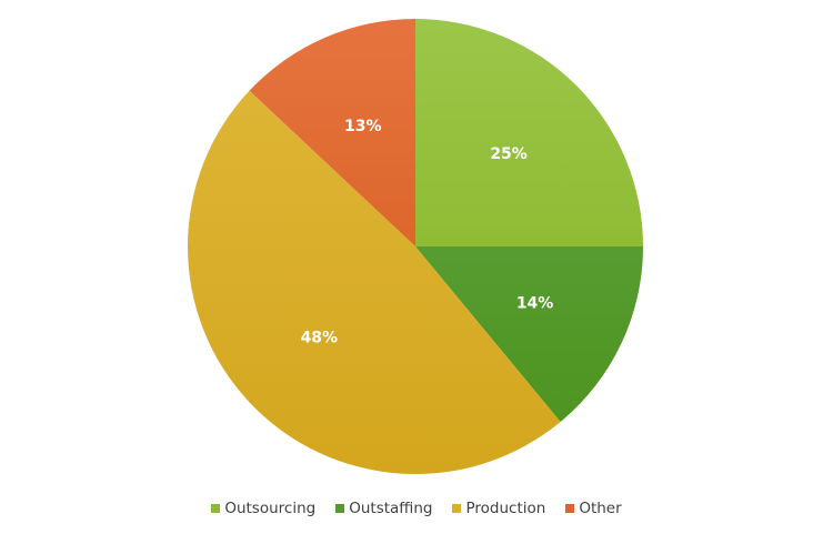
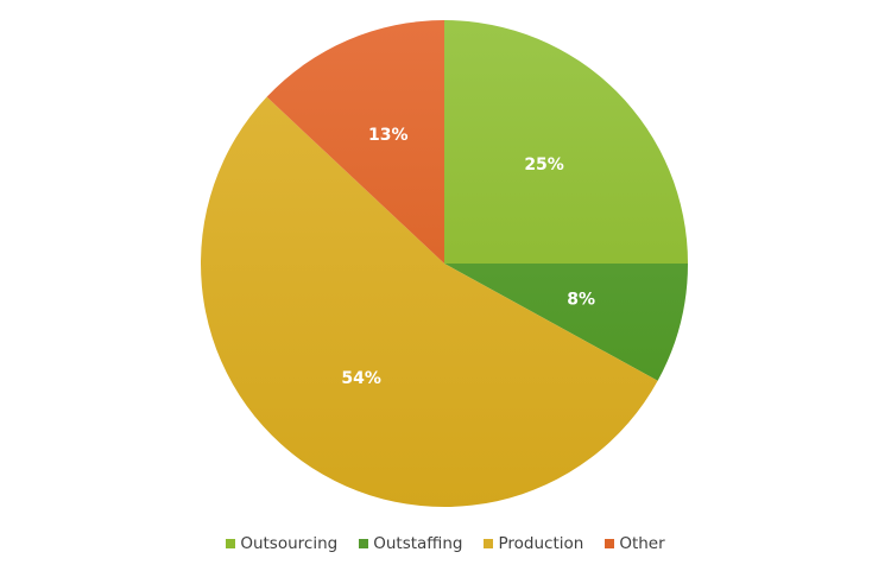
Outstaffing: 14% -> 8%
Production: 48% -> 54%
